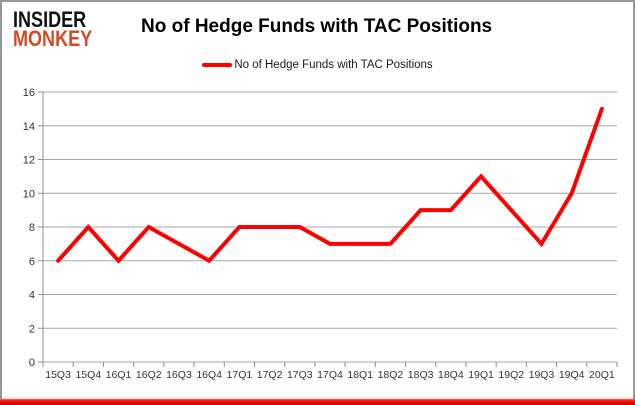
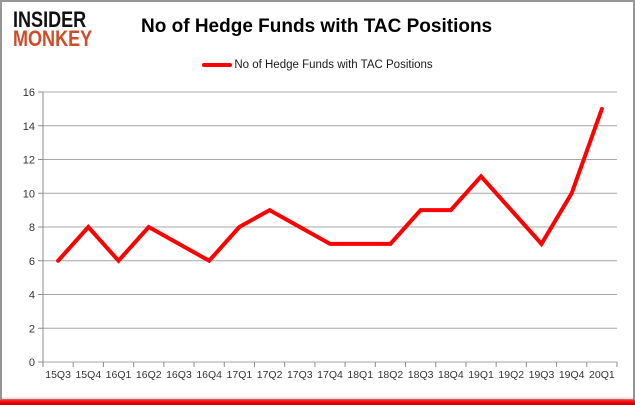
17Q2: 8 -> 9
